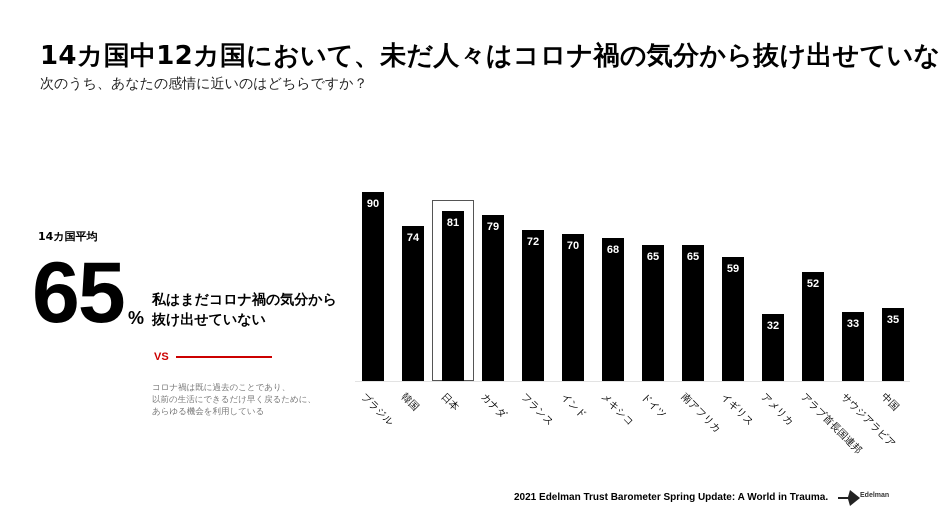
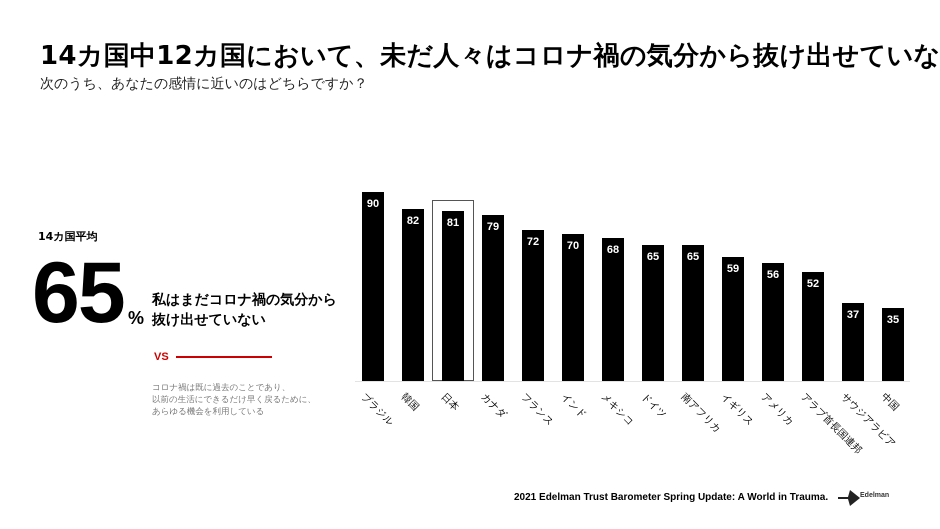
韓国: 74 -> 82
アメリカ: 32 -> 56
サウジアラビア: 33 -> 37
